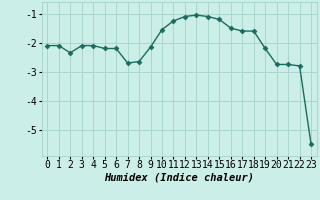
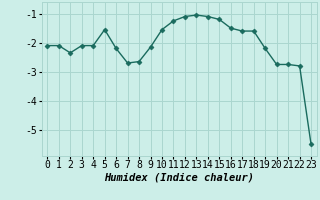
5: -2.20 -> -1.55
